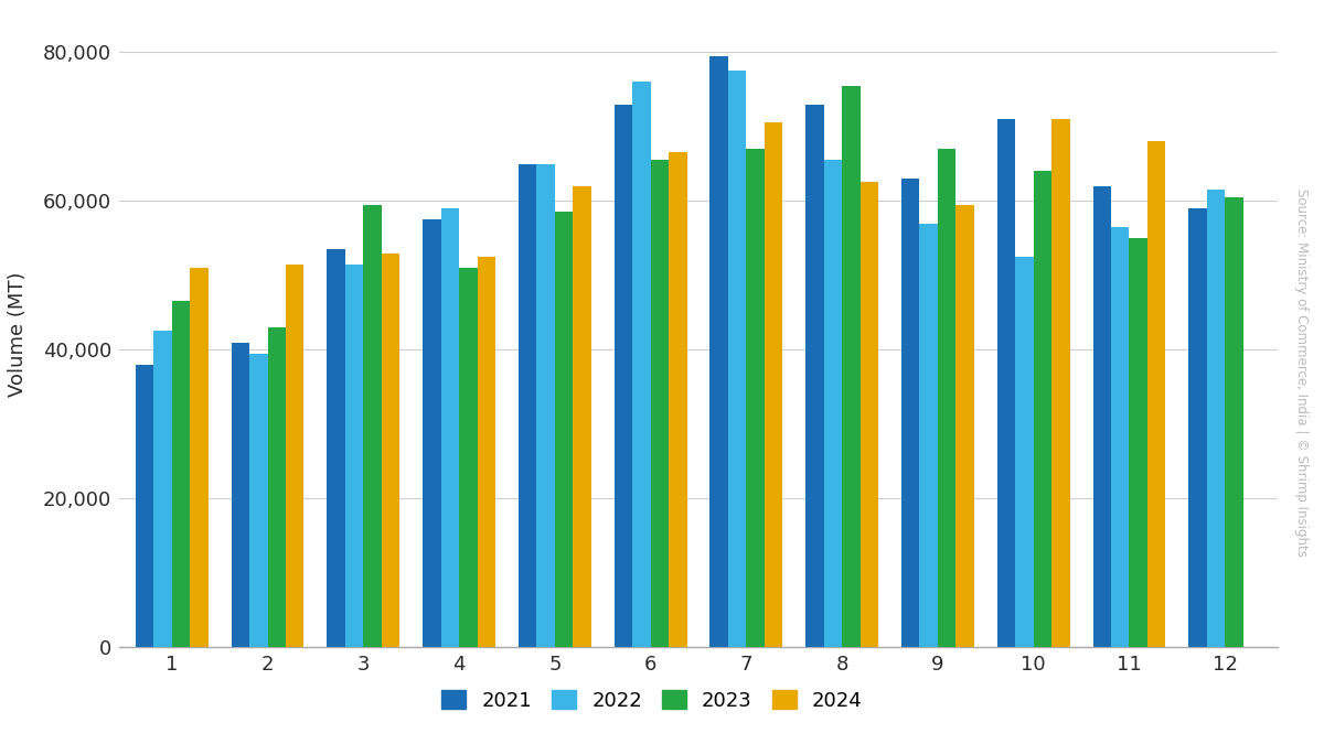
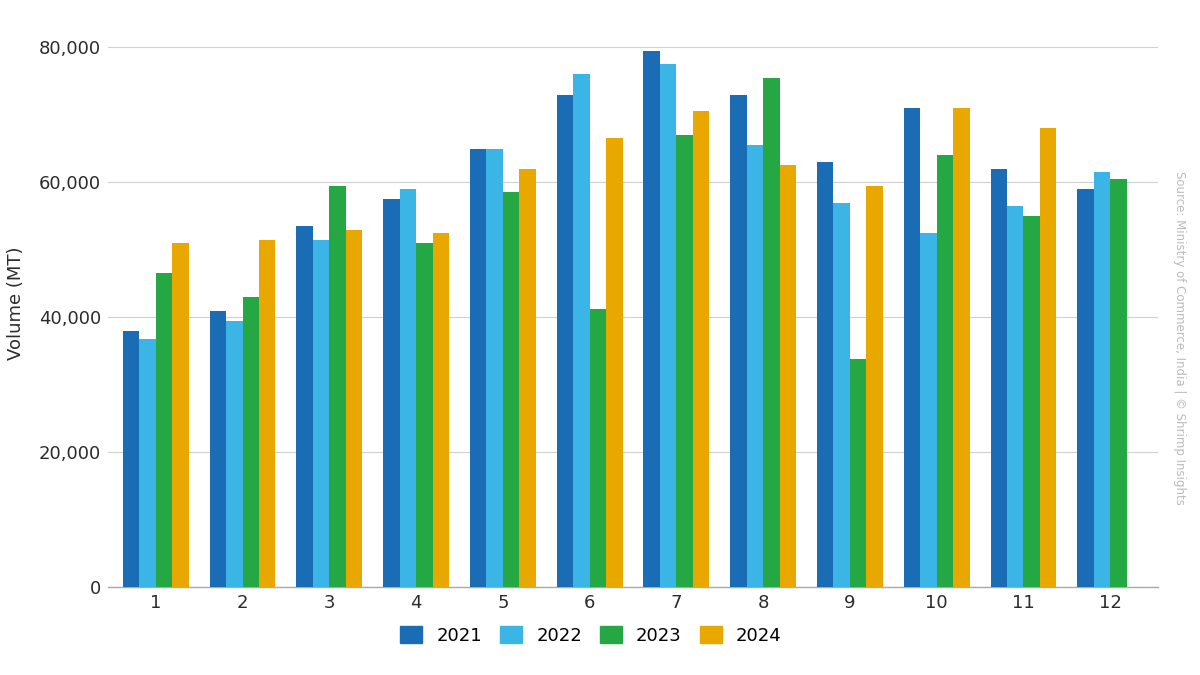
2022/1: 42,500 -> 36,800
2023/6: 65,500 -> 41,200
2023/9: 67,000 -> 33,800
